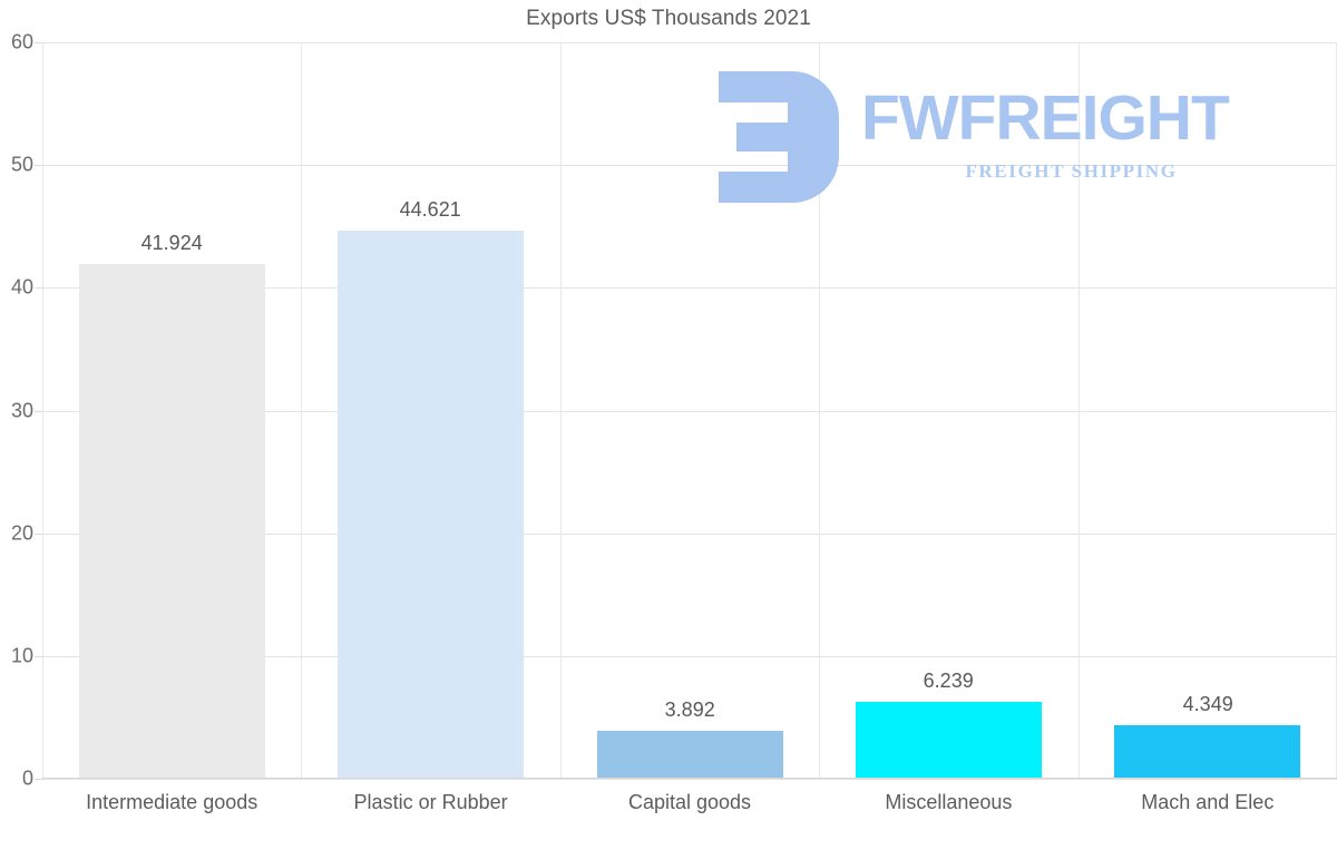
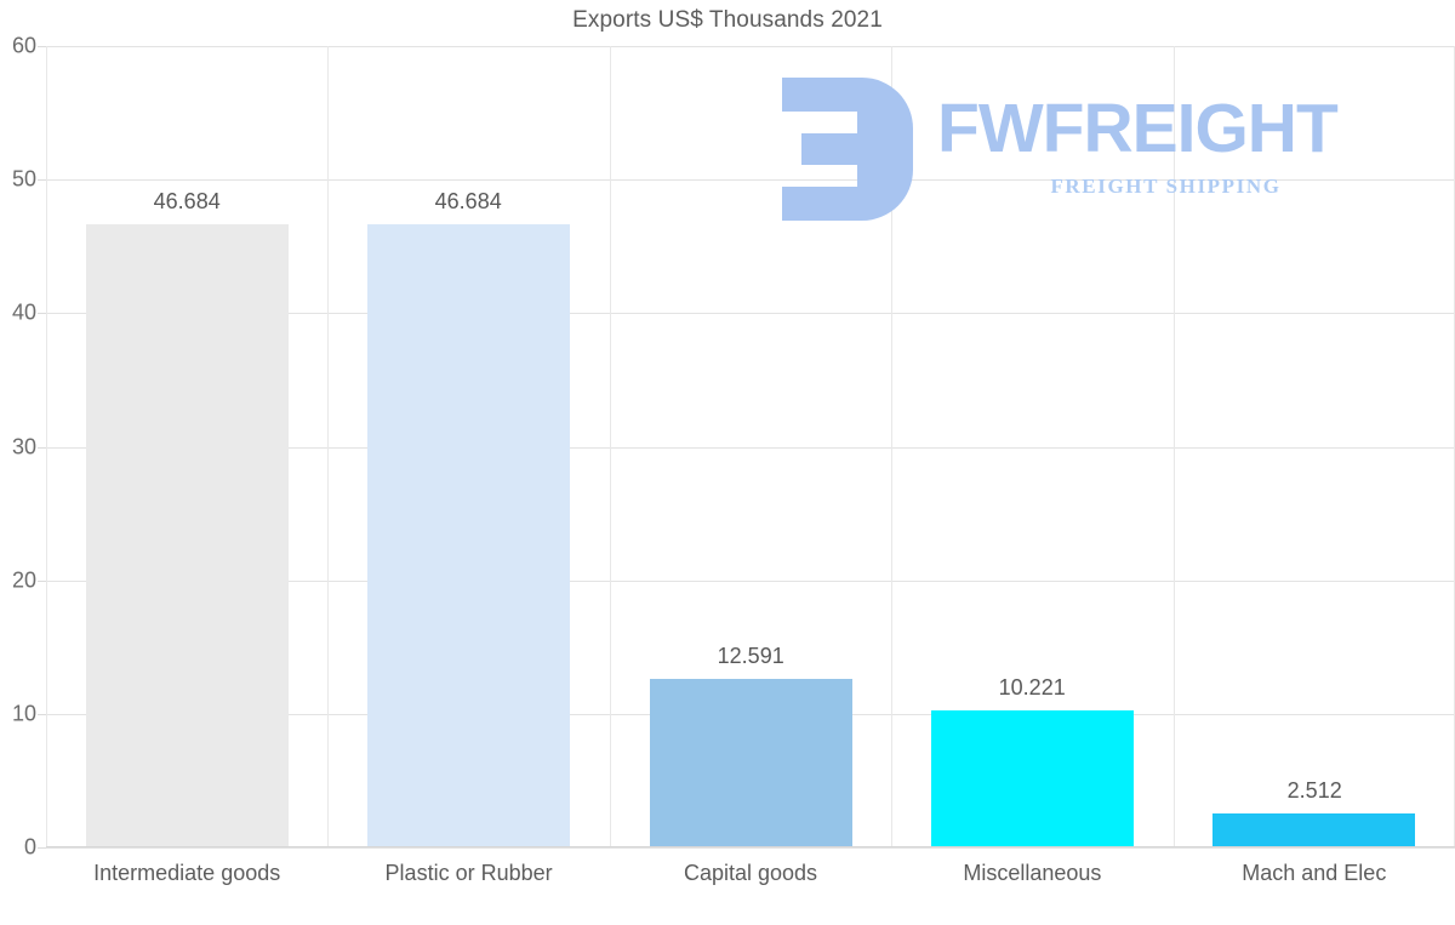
Intermediate goods: 41.924 -> 46.684
Plastic or Rubber: 44.621 -> 46.684
Capital goods: 3.892 -> 12.591
Miscellaneous: 6.239 -> 10.221
Mach and Elec: 4.349 -> 2.512
